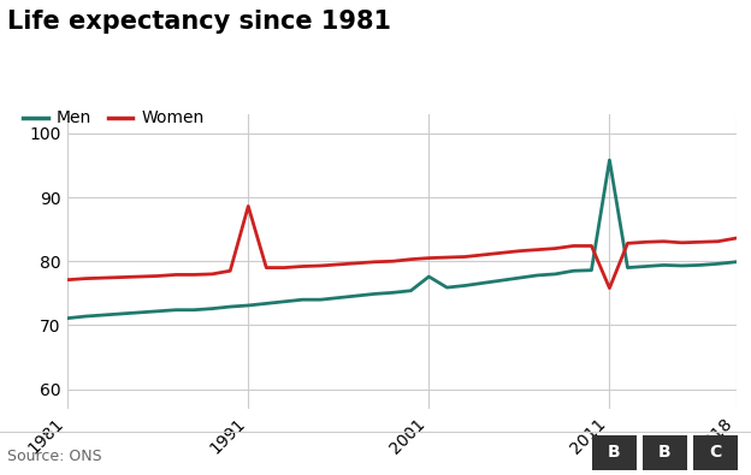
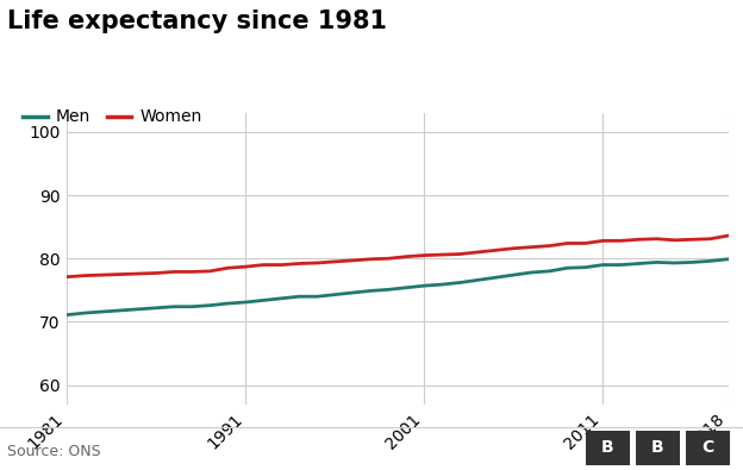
Women/1991: 88.6 -> 78.7
Men/2001: 77.6 -> 75.7
Men/2011: 95.8 -> 79.0
Women/2011: 75.8 -> 82.8
